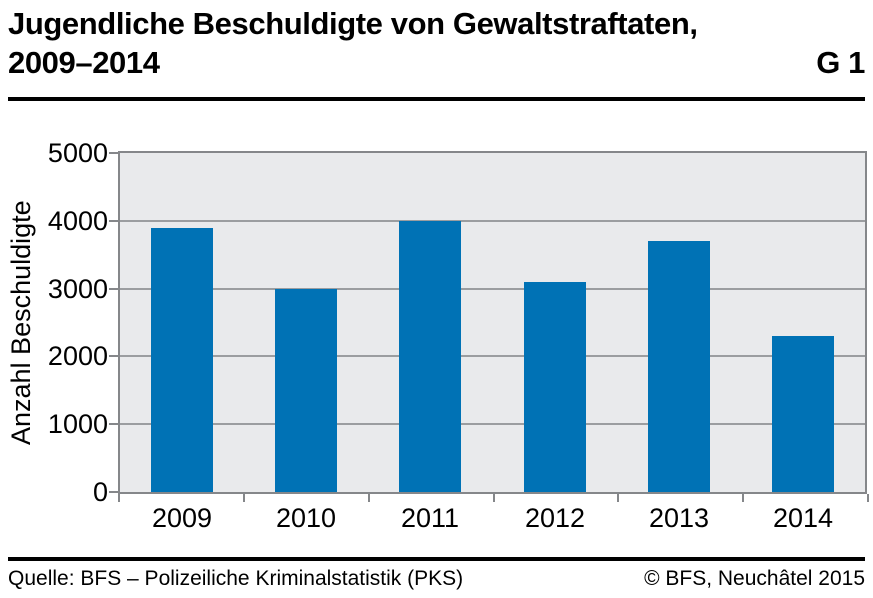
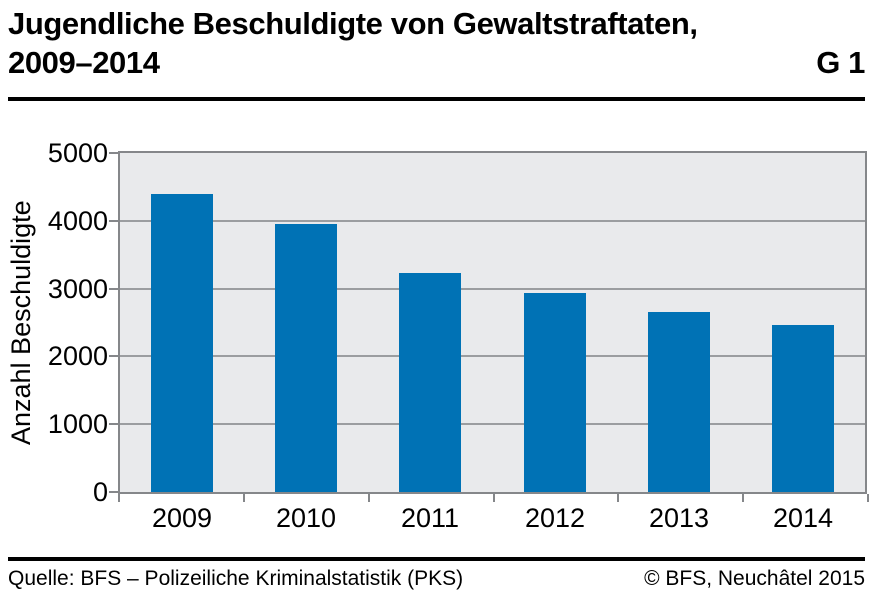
2009: 3900 -> 4400
2010: 3000 -> 4000
2011: 4000 -> 3200
2012: 3100 -> 2900
2013: 3700 -> 2700
2014: 2300 -> 2500
